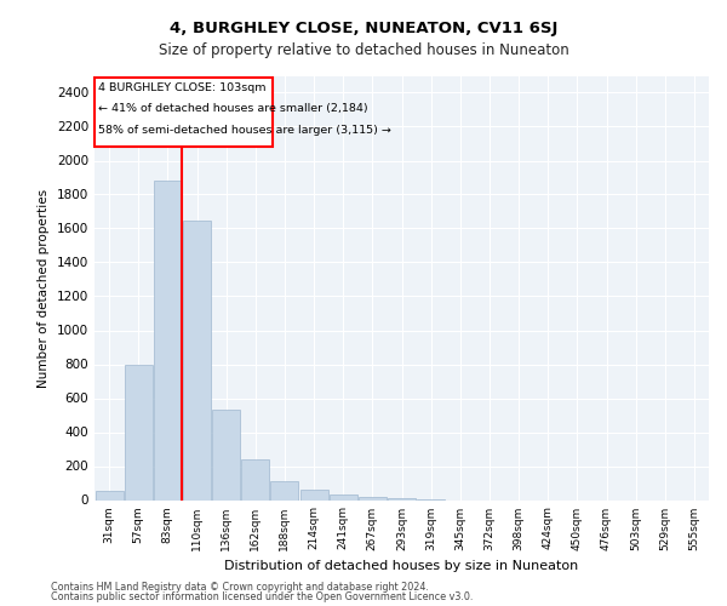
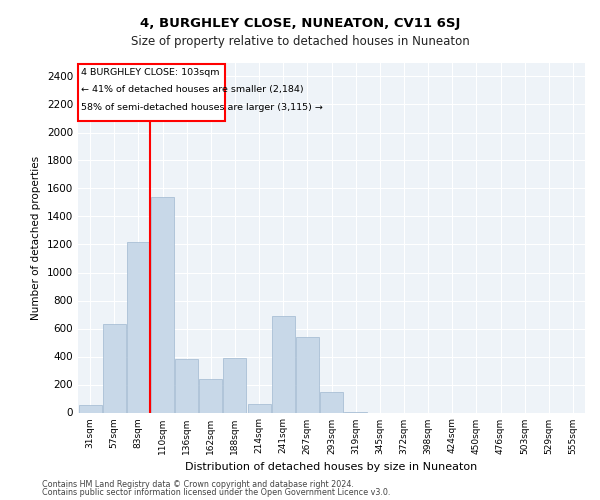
57sqm: 800 -> 630
83sqm: 1880 -> 1220
110sqm: 1640 -> 1540
136sqm: 530 -> 380
188sqm: 110 -> 390
241sqm: 40 -> 690
267sqm: 20 -> 540
293sqm: 10 -> 150
